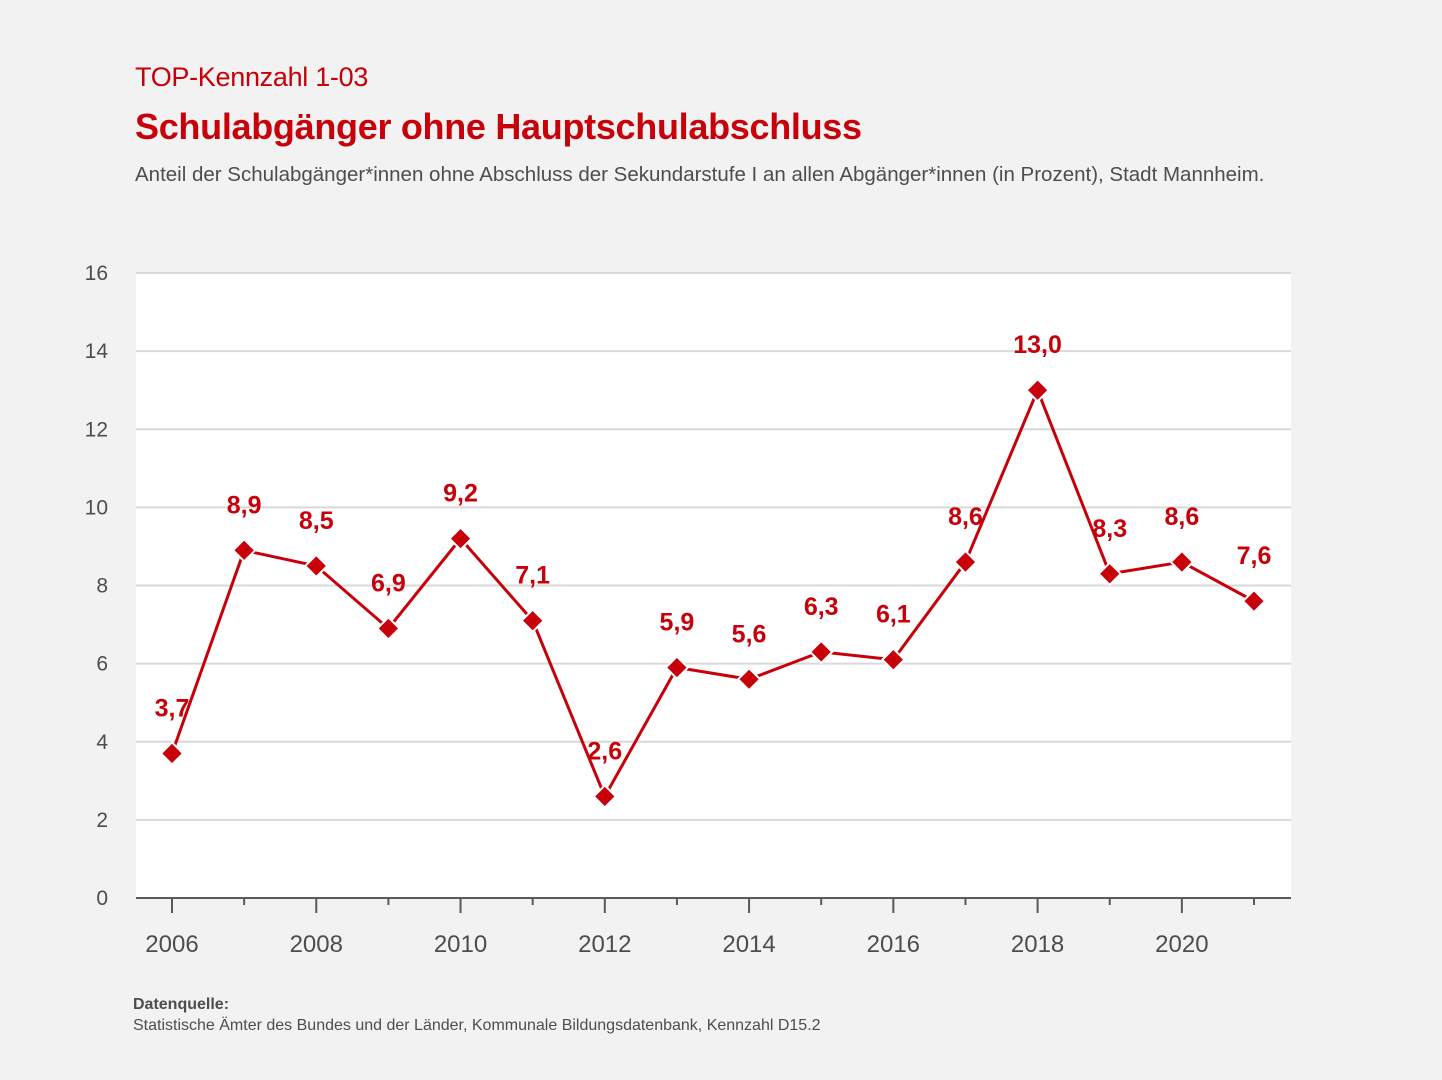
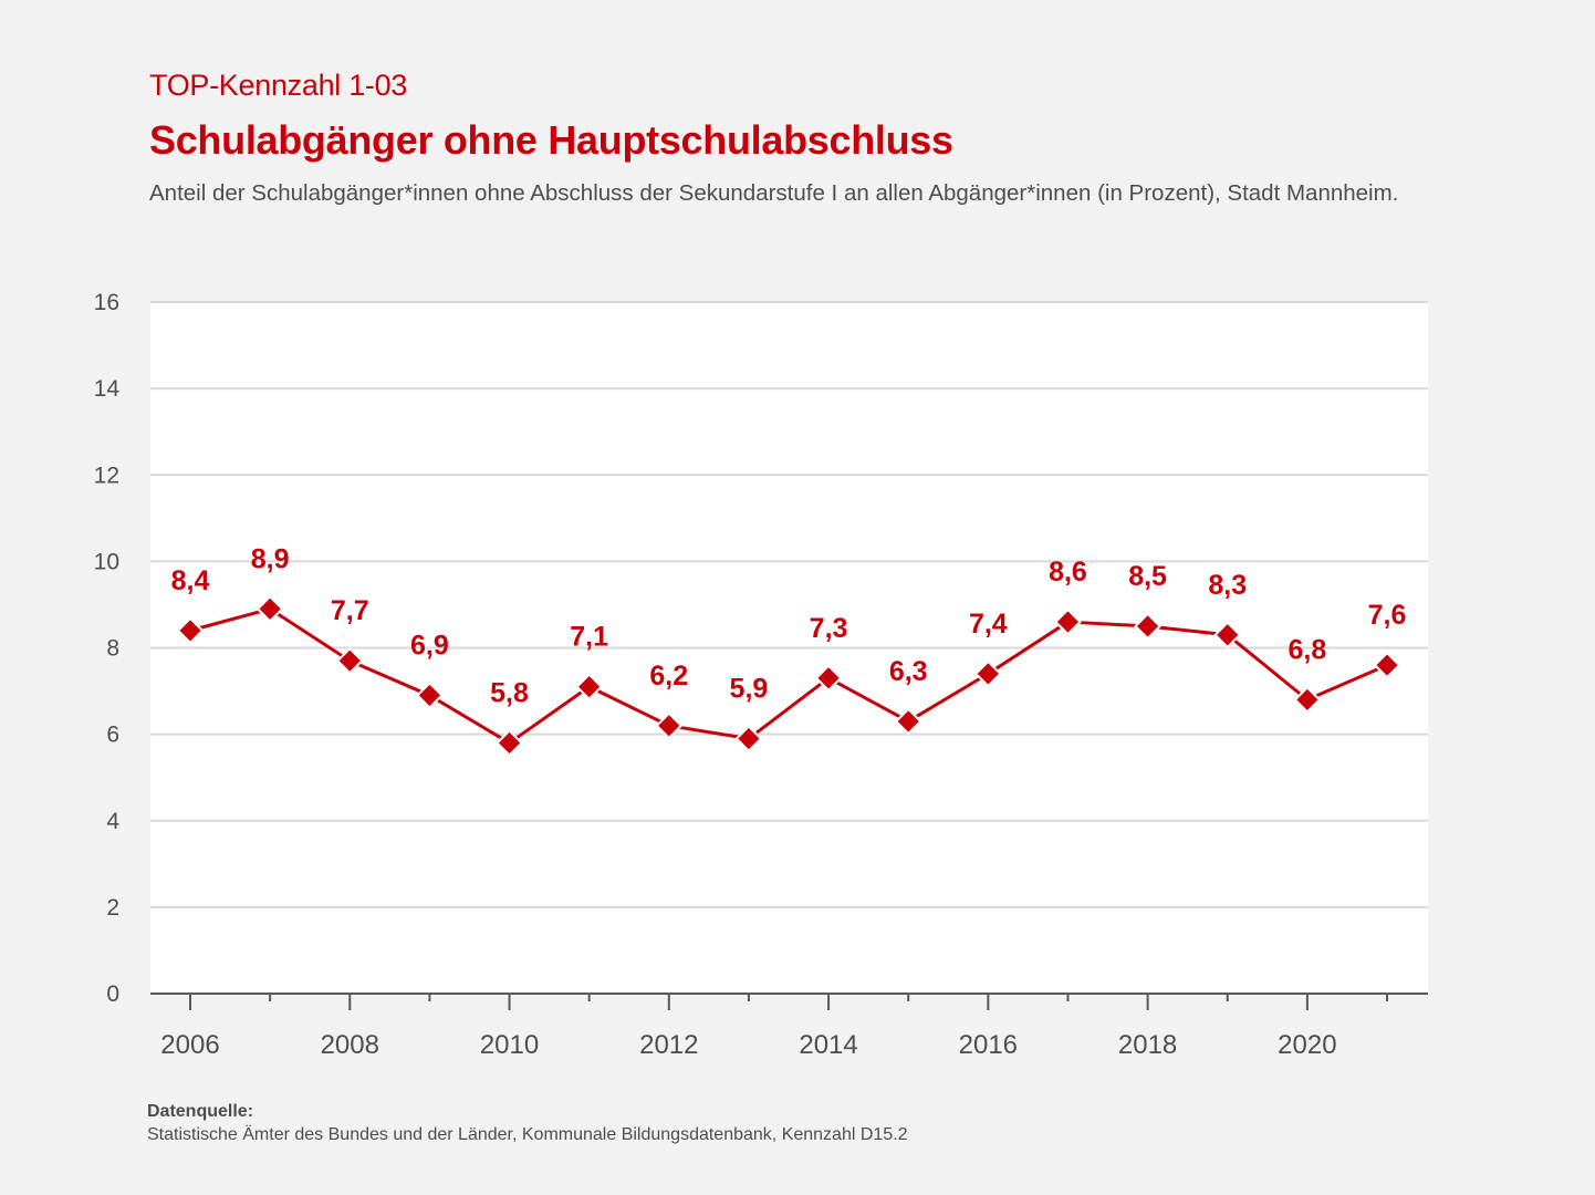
2006: 3,7 -> 8,4
2008: 8,5 -> 7,7
2010: 9,2 -> 5,8
2012: 2,6 -> 6,2
2014: 5,6 -> 7,3
2016: 6,1 -> 7,4
2018: 13,0 -> 8,5
2020: 8,6 -> 6,8
